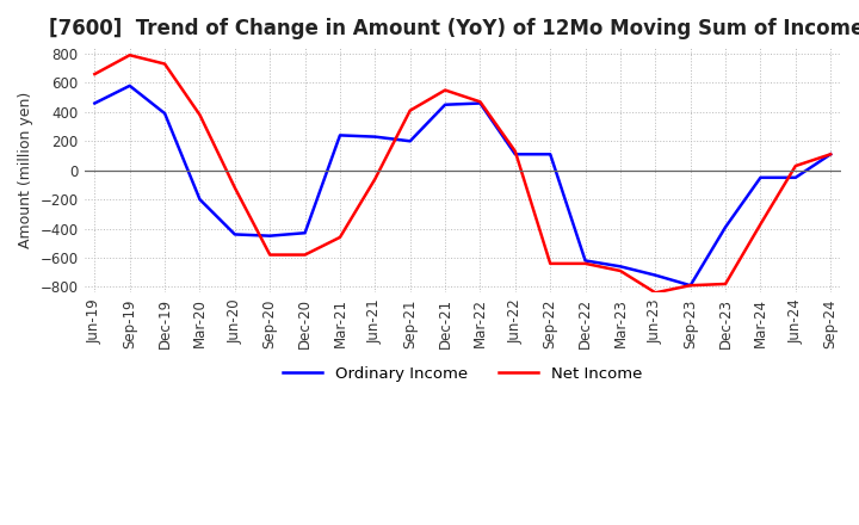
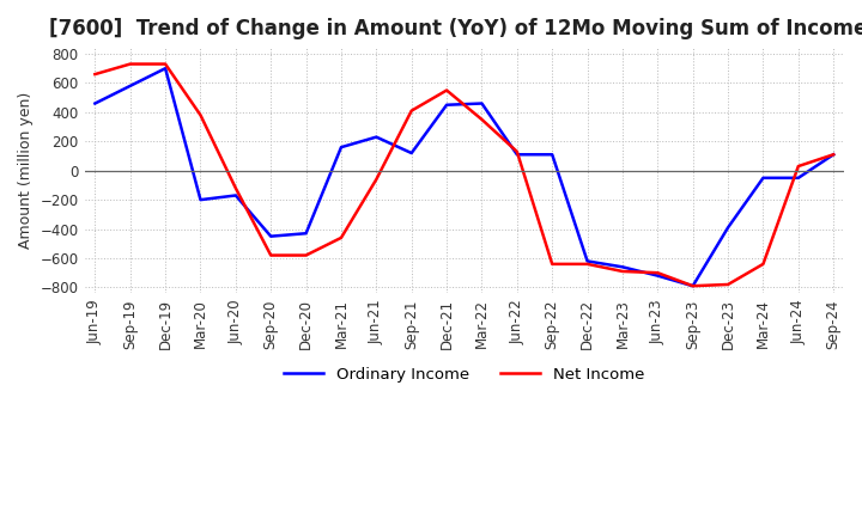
Net Income/Sep-19: 790 -> 730
Ordinary Income/Dec-19: 390 -> 700
Ordinary Income/Jun-20: -440 -> -170
Ordinary Income/Mar-21: 240 -> 160
Ordinary Income/Sep-21: 200 -> 120
Net Income/Mar-22: 470 -> 350
Net Income/Jun-23: -840 -> -700
Net Income/Mar-24: -370 -> -640
